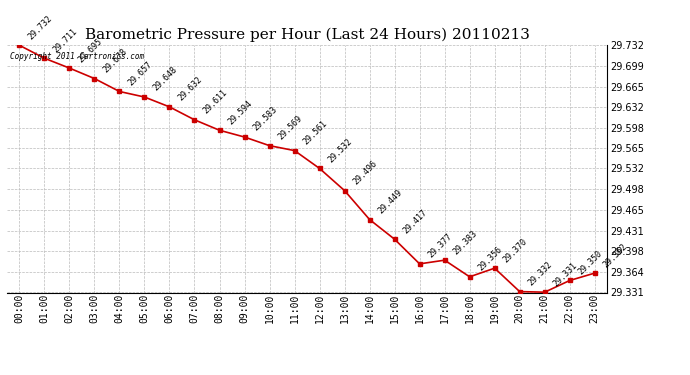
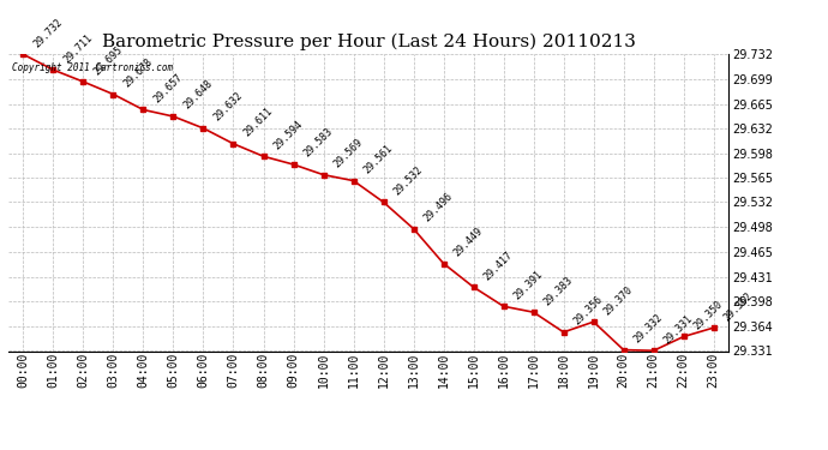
16:00: 29.377 -> 29.391
